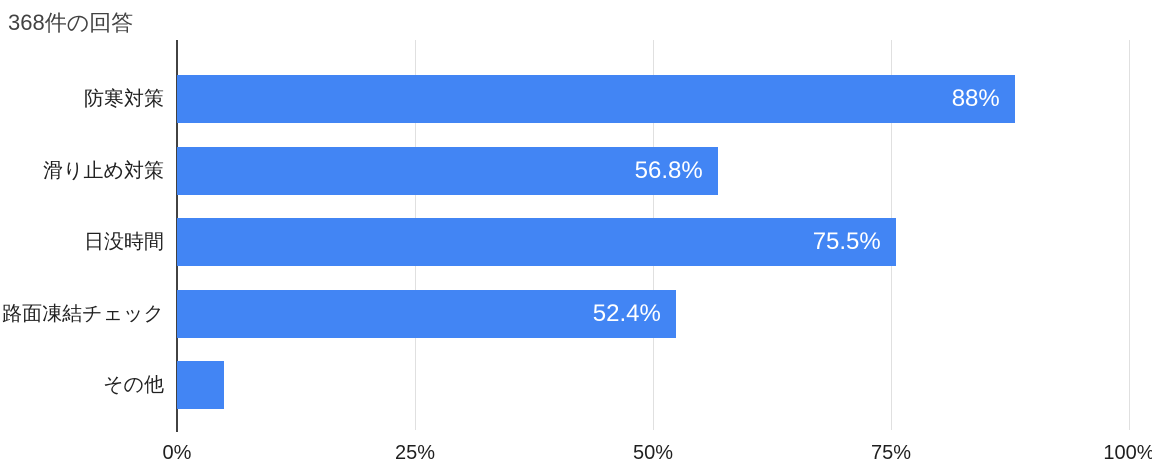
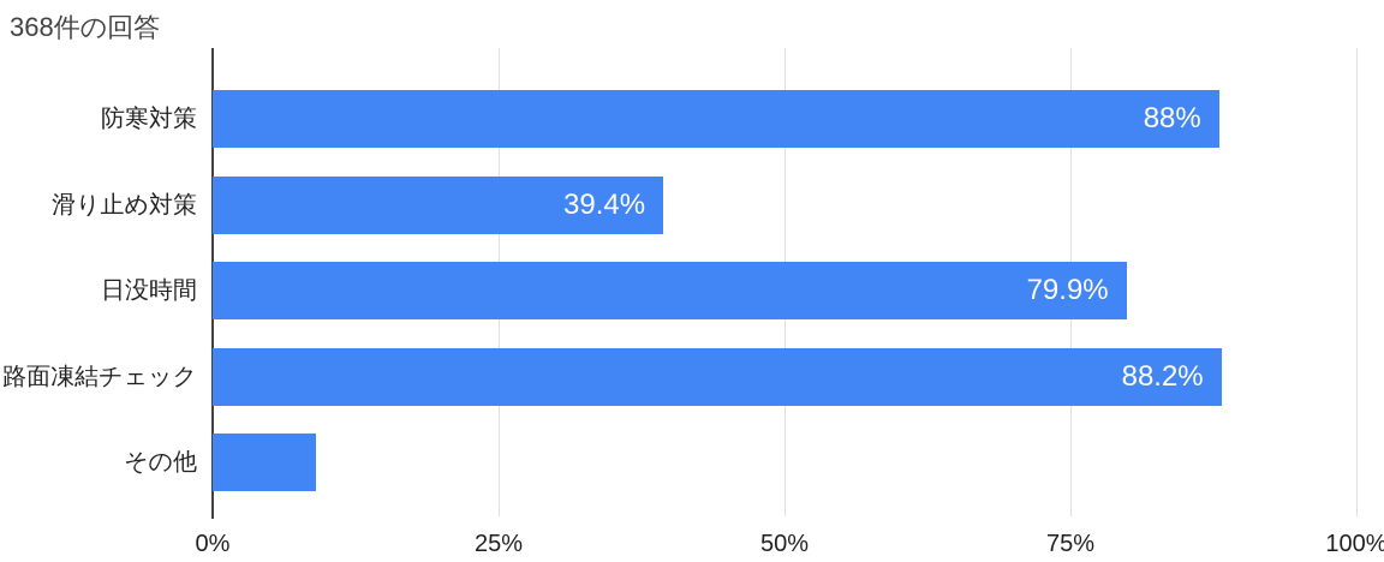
滑り止め対策: 56.8% -> 39.4%
日没時間: 75.5% -> 79.9%
路面凍結チェック: 52.4% -> 88.2%
その他: 5% -> 9%
